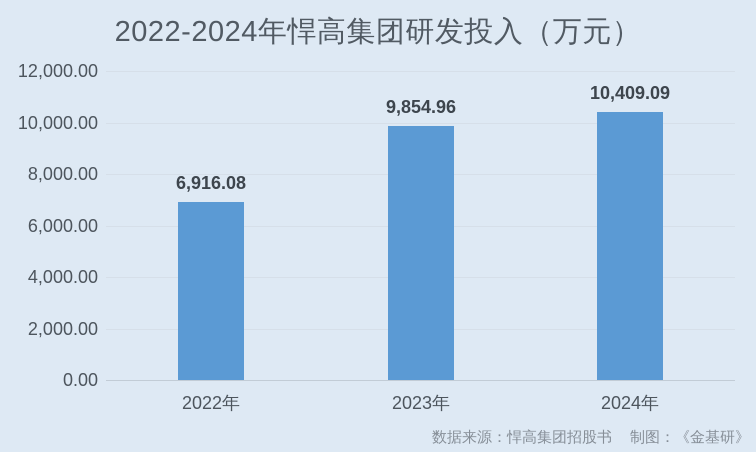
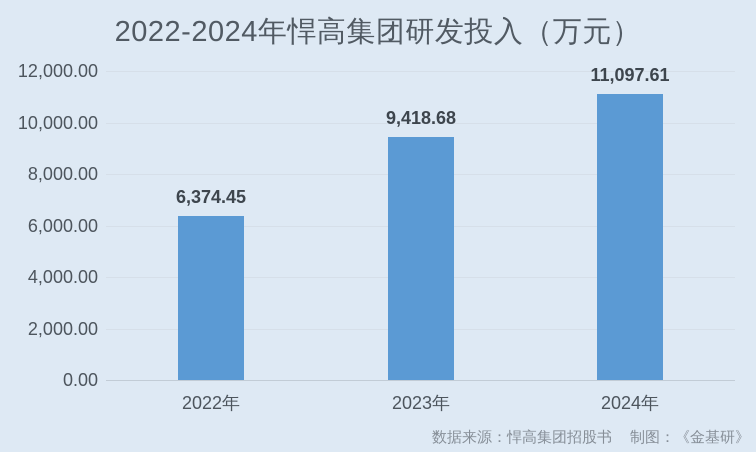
2022年: 6,916.08 -> 6,374.45
2023年: 9,854.96 -> 9,418.68
2024年: 10,409.09 -> 11,097.61
